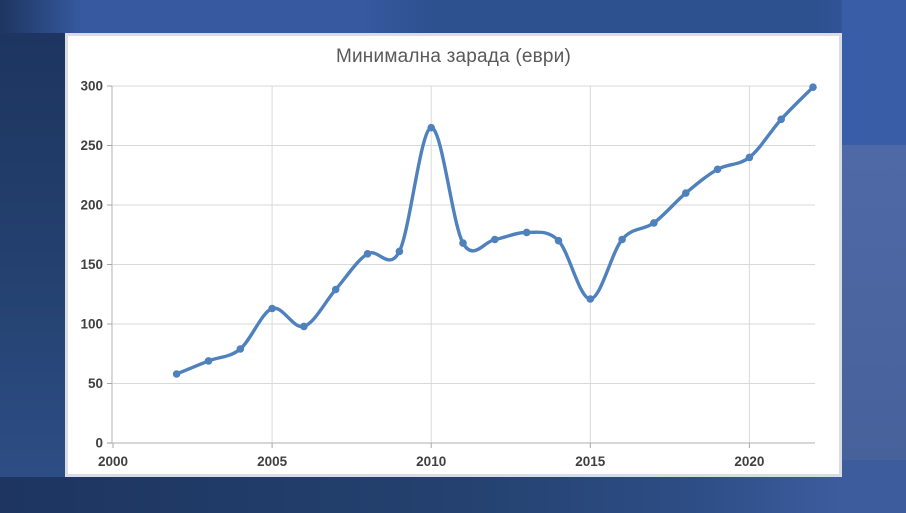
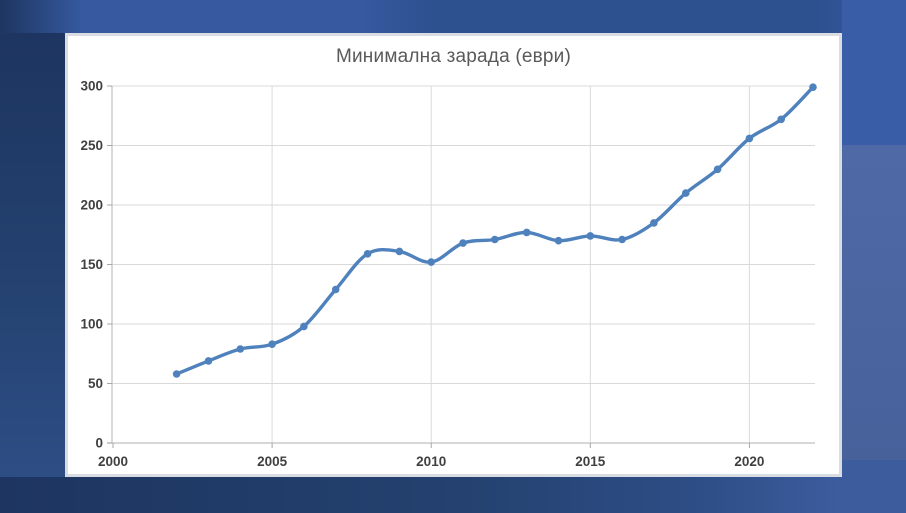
2005: 113 -> 83
2010: 265 -> 152
2015: 121 -> 174
2020: 240 -> 256
